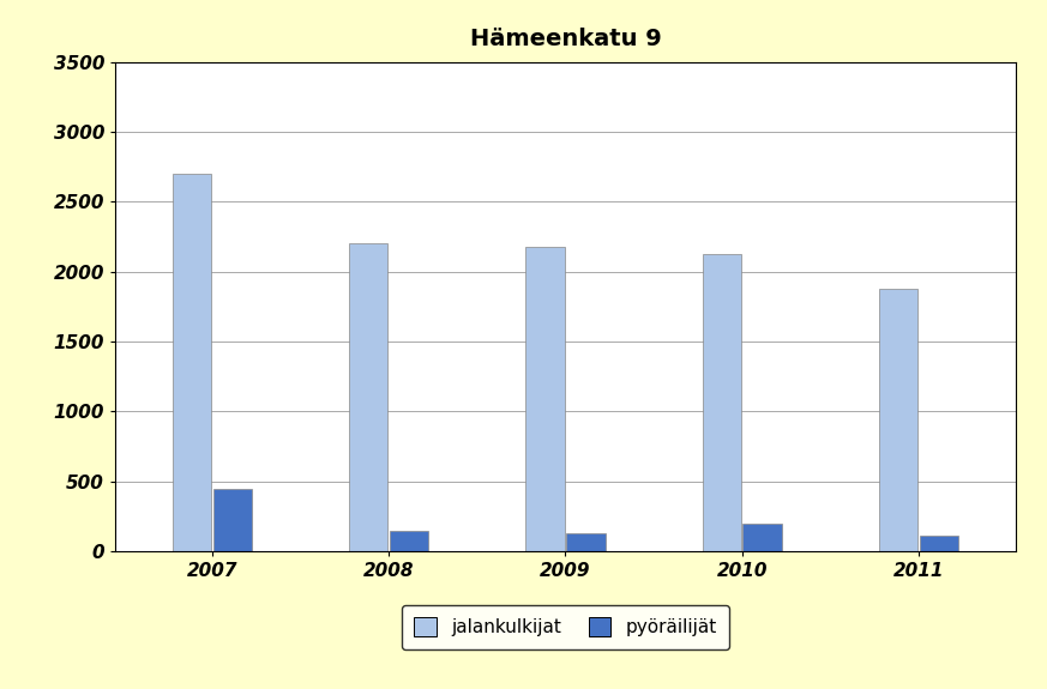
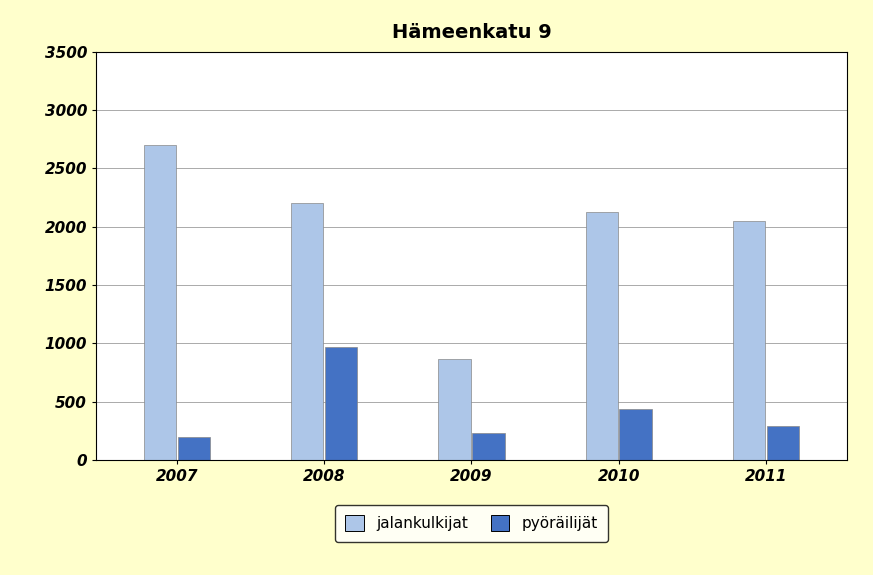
pyöräilijät/2007: 450 -> 200
pyöräilijät/2008: 150 -> 970
jalankulkijat/2009: 2180 -> 870
pyöräilijät/2009: 120 -> 230
pyöräilijät/2010: 200 -> 440
jalankulkijat/2011: 1880 -> 2050
pyöräilijät/2011: 120 -> 290
